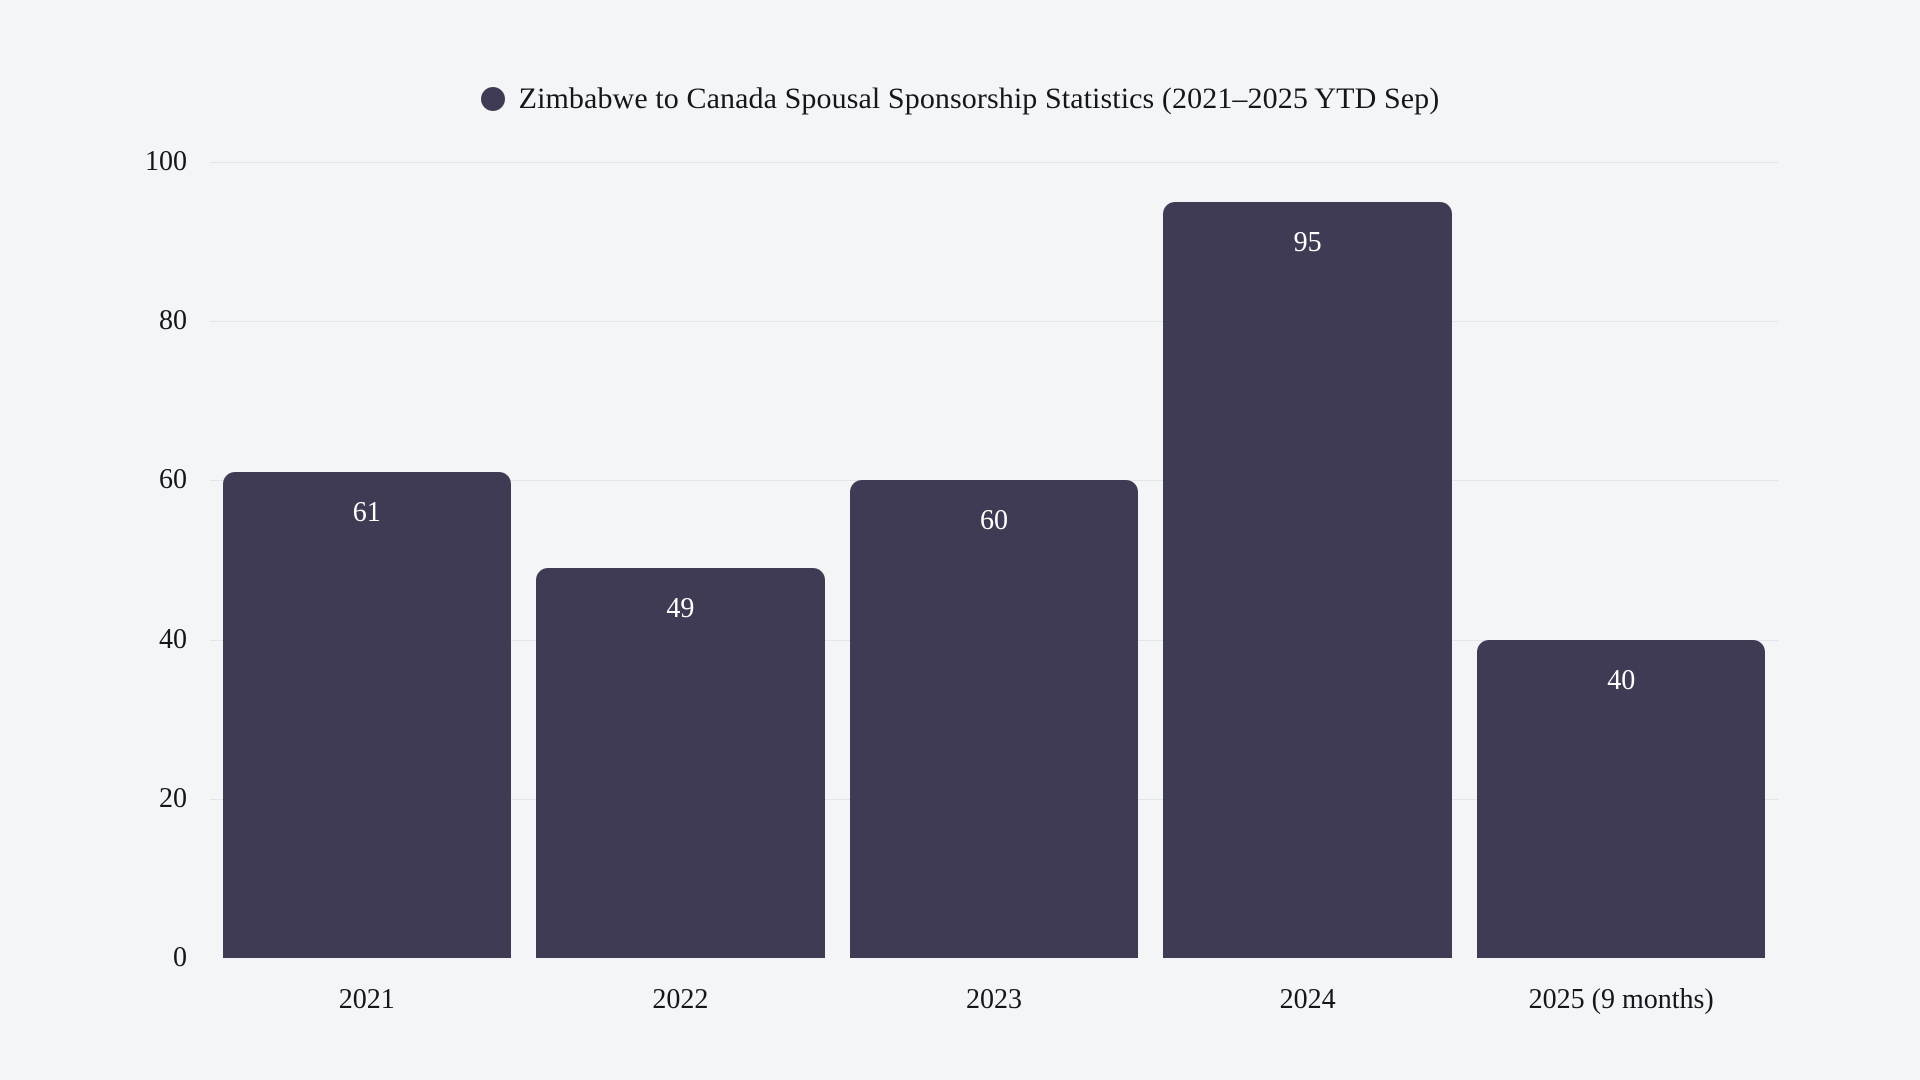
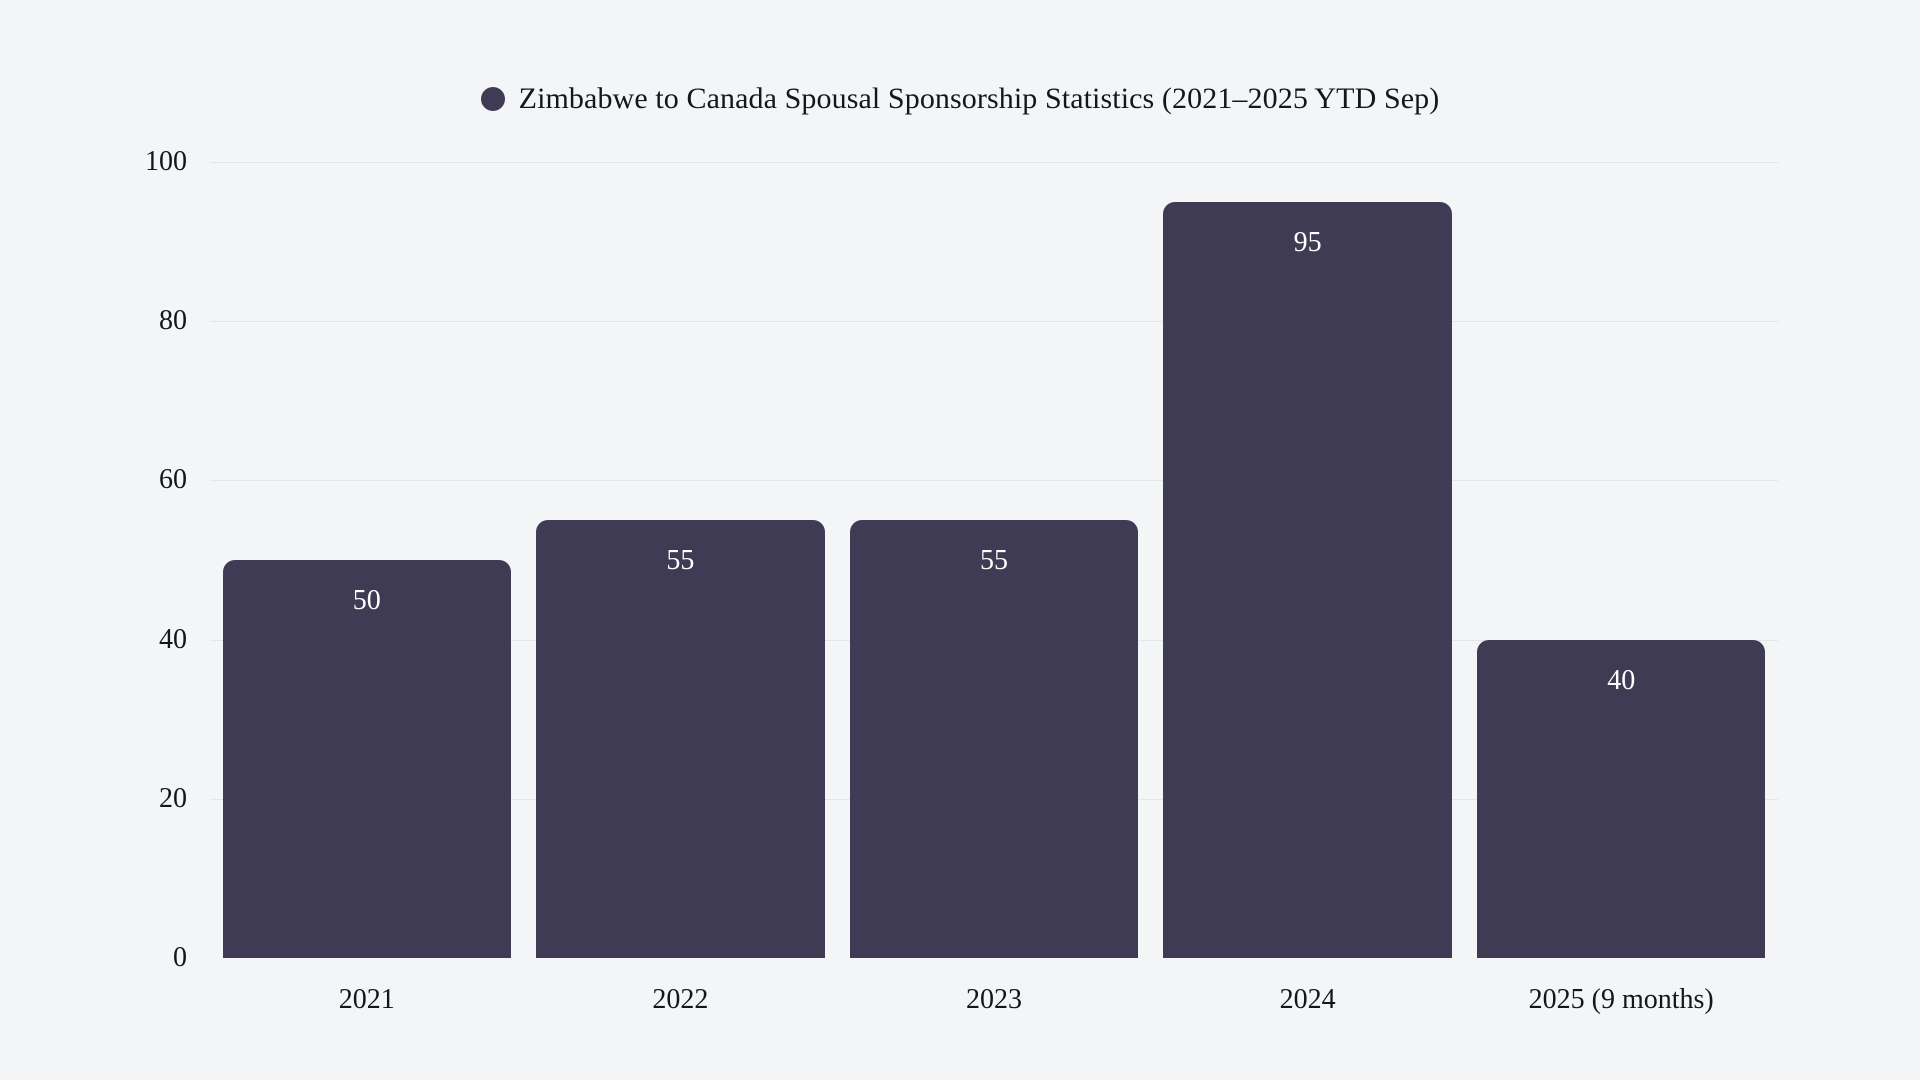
2021: 61 -> 50
2022: 49 -> 55
2023: 60 -> 55
